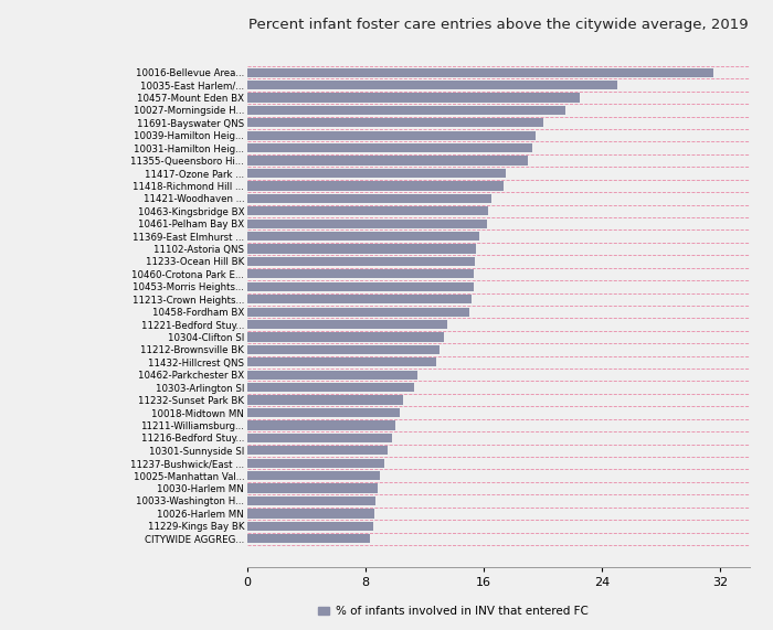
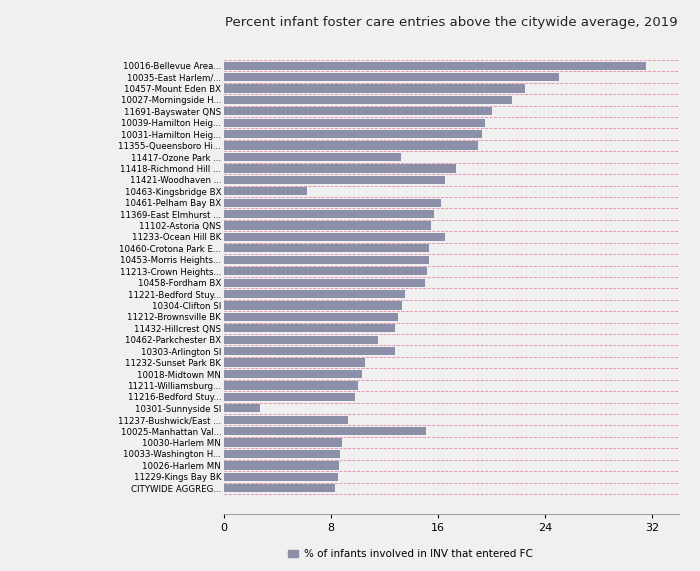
11417-Ozone Park ...: 17.5 -> 13.2
10463-Kingsbridge BX: 16.3 -> 6.2
11233-Ocean Hill BK: 15.4 -> 16.5
10303-Arlington SI: 11.3 -> 12.8
10301-Sunnyside SI: 9.5 -> 2.7
10025-Manhattan Val...: 9.0 -> 15.1
